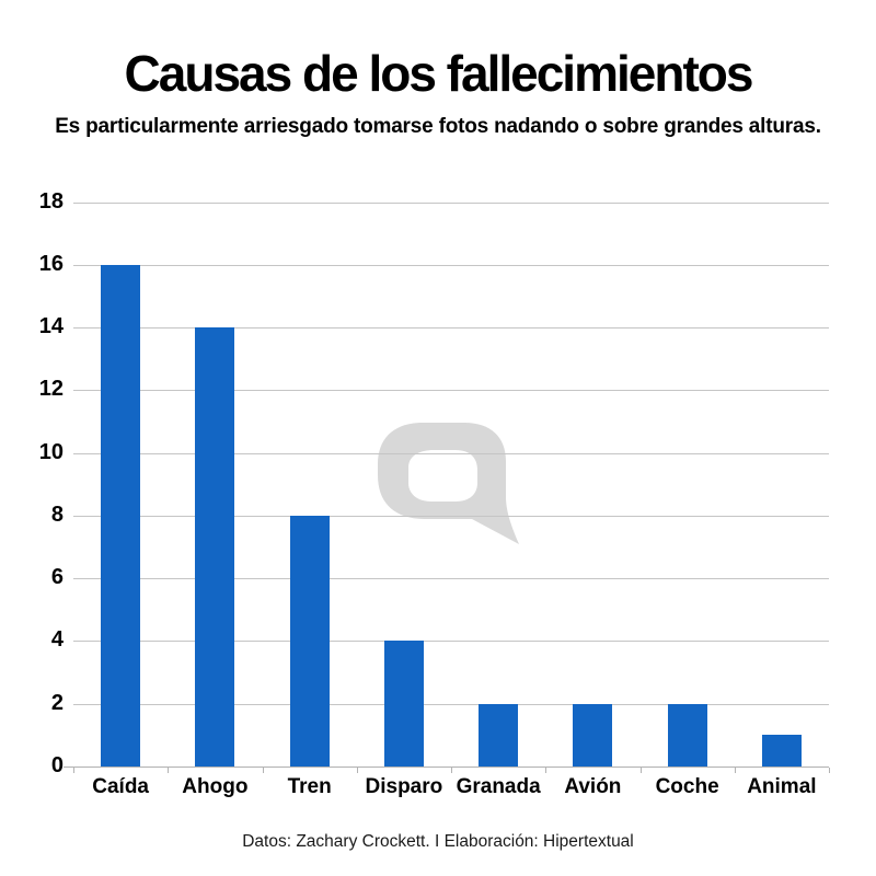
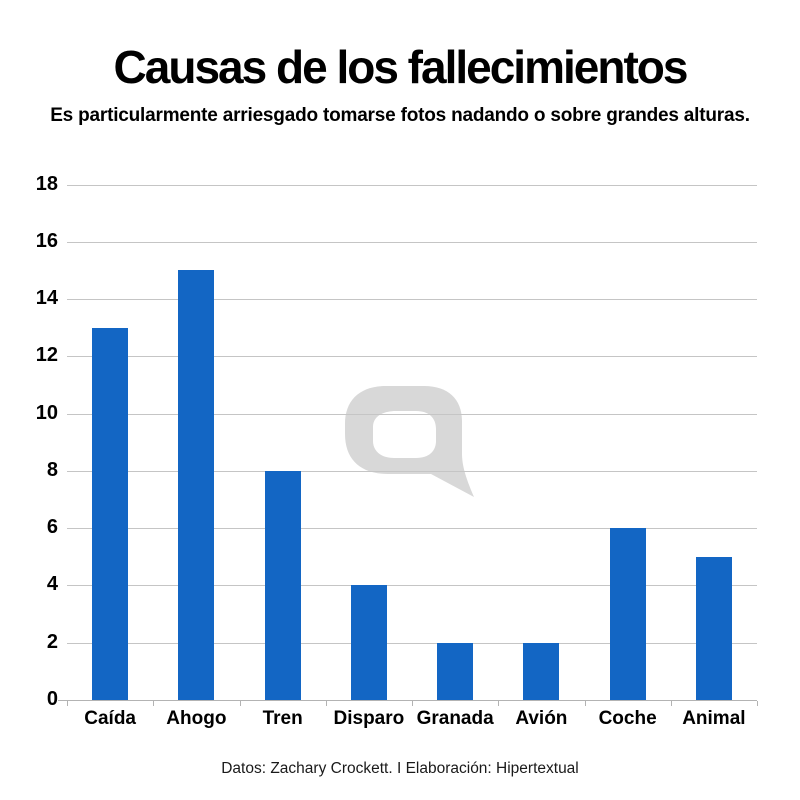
Caída: 16 -> 13
Ahogo: 14 -> 15
Coche: 2 -> 6
Animal: 1 -> 5
